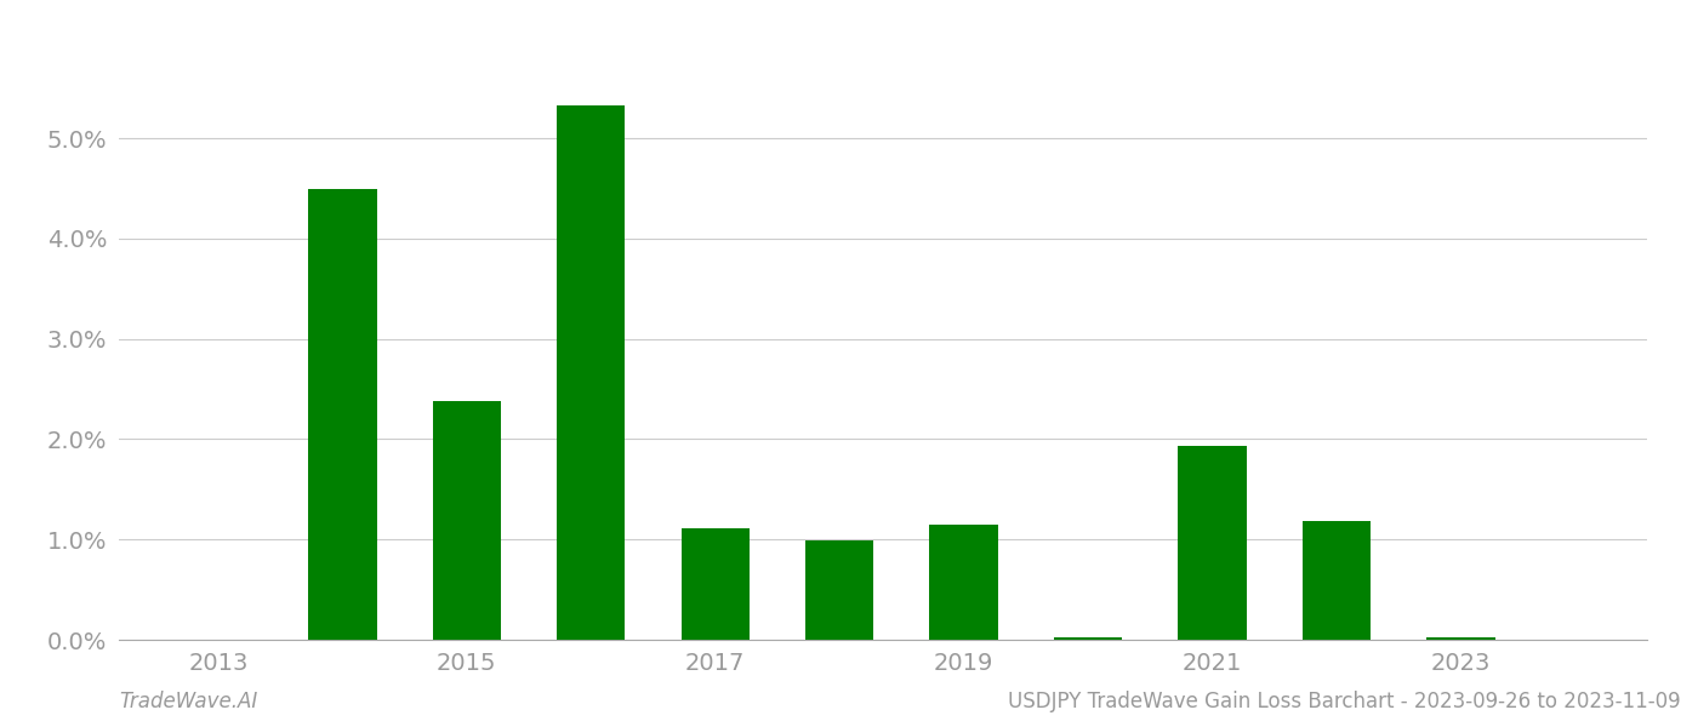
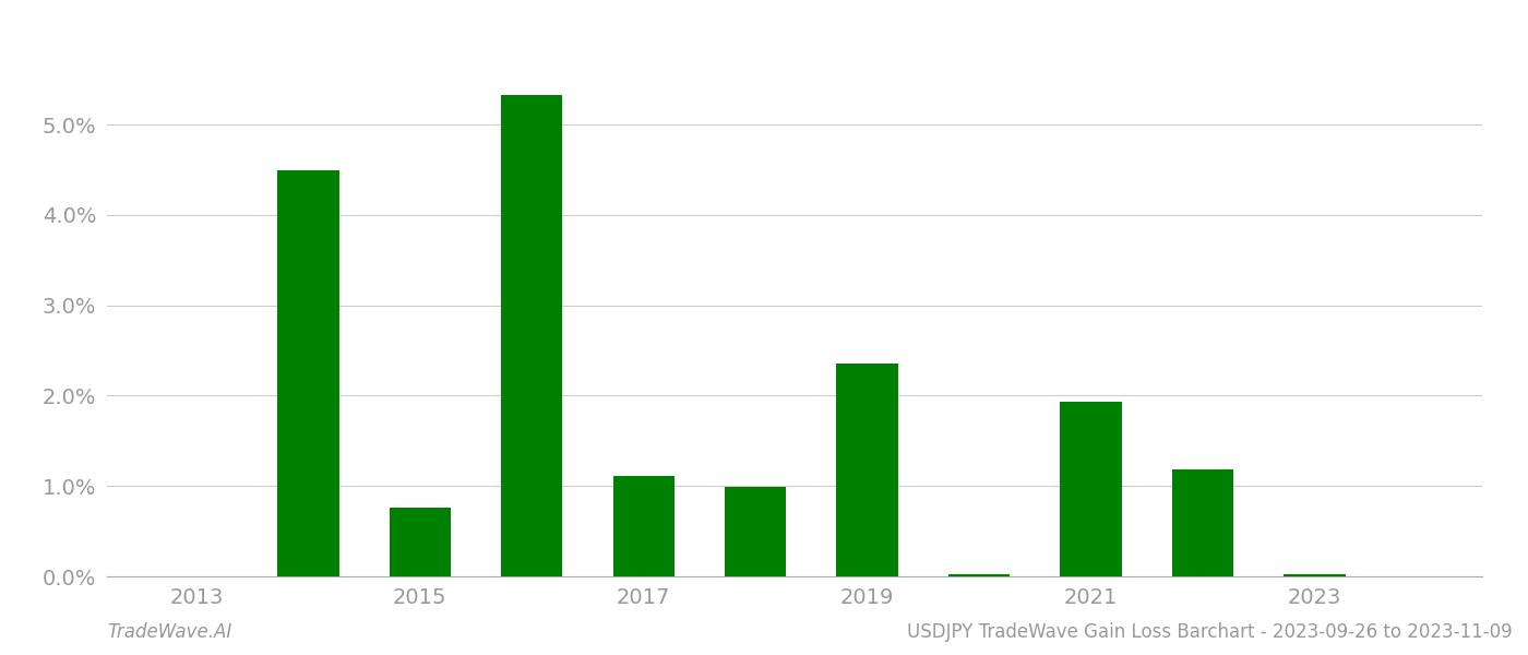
2015: 2.38% -> 0.76%
2019: 1.15% -> 2.36%
